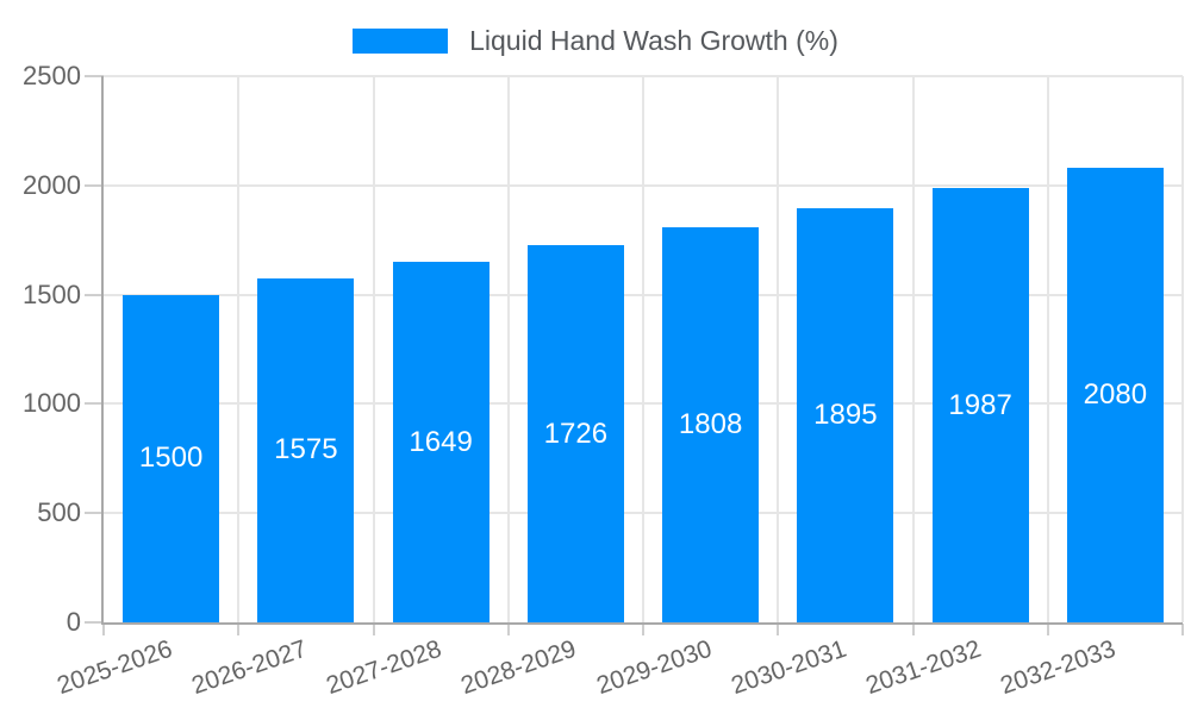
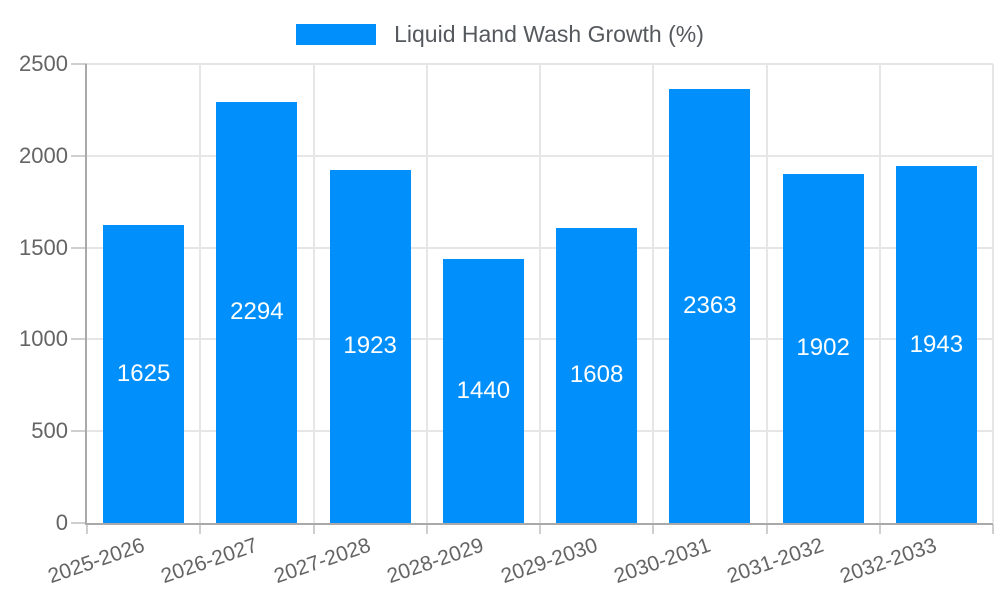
2025-2026: 1500 -> 1625
2026-2027: 1575 -> 2294
2027-2028: 1649 -> 1923
2028-2029: 1726 -> 1440
2029-2030: 1808 -> 1608
2030-2031: 1895 -> 2363
2031-2032: 1987 -> 1902
2032-2033: 2080 -> 1943
